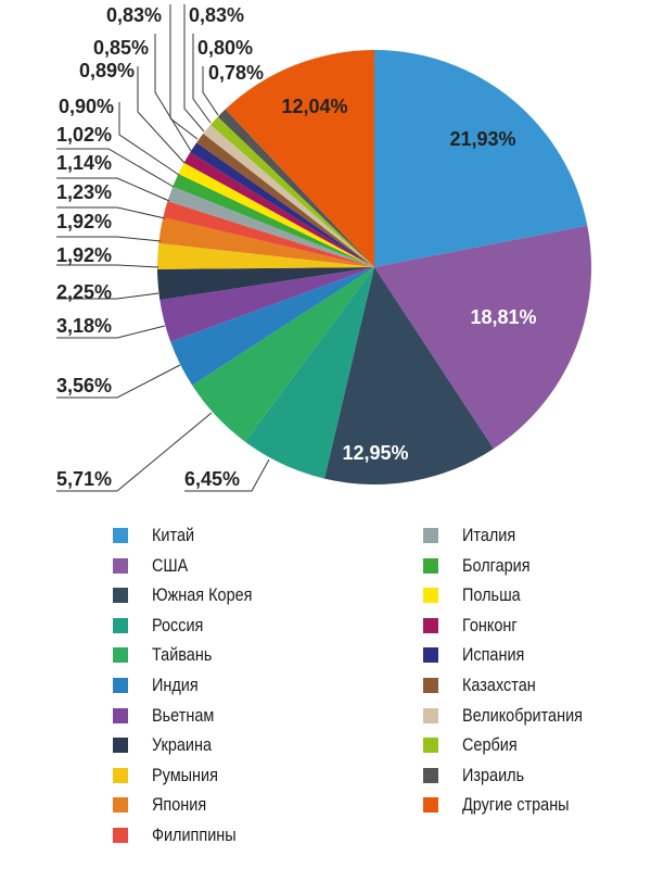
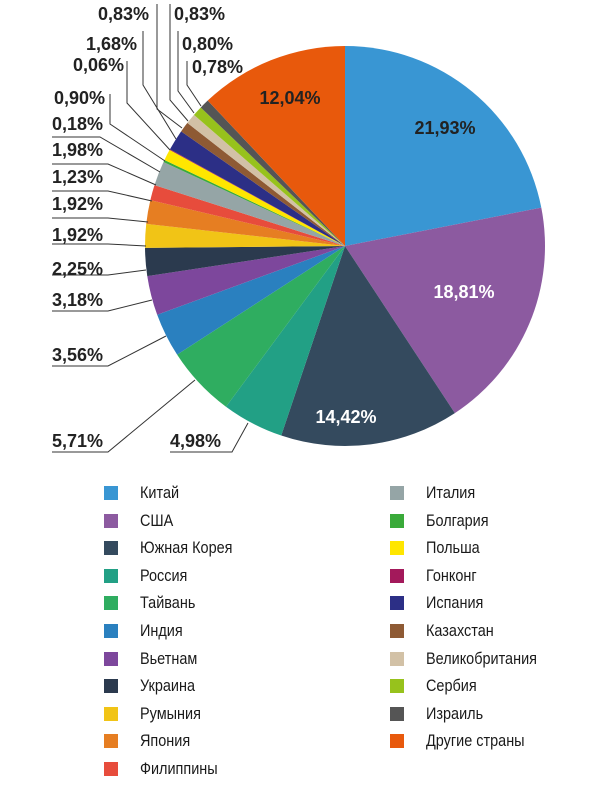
Южная Корея: 12,95% -> 14,42%
Россия: 6,45% -> 4,98%
Италия: 1,14% -> 1,98%
Болгария: 1,02% -> 0,18%
Гонконг: 0,89% -> 0,06%
Испания: 0,85% -> 1,68%
